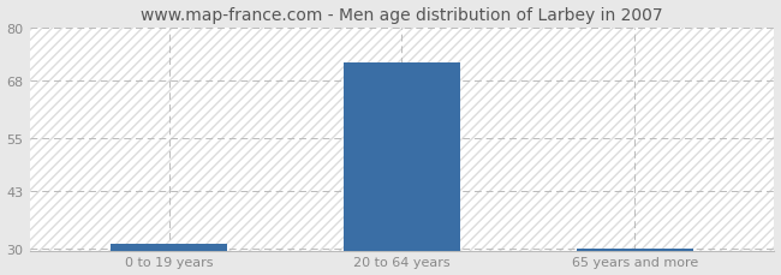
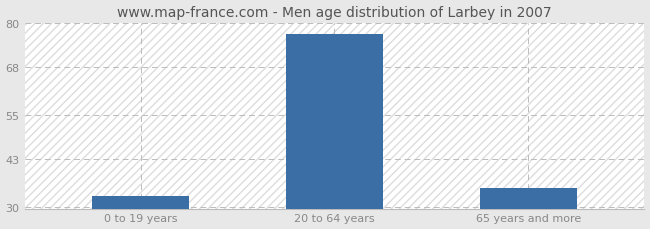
0 to 19 years: 31 -> 33
20 to 64 years: 72 -> 77
65 years and more: 30 -> 35
